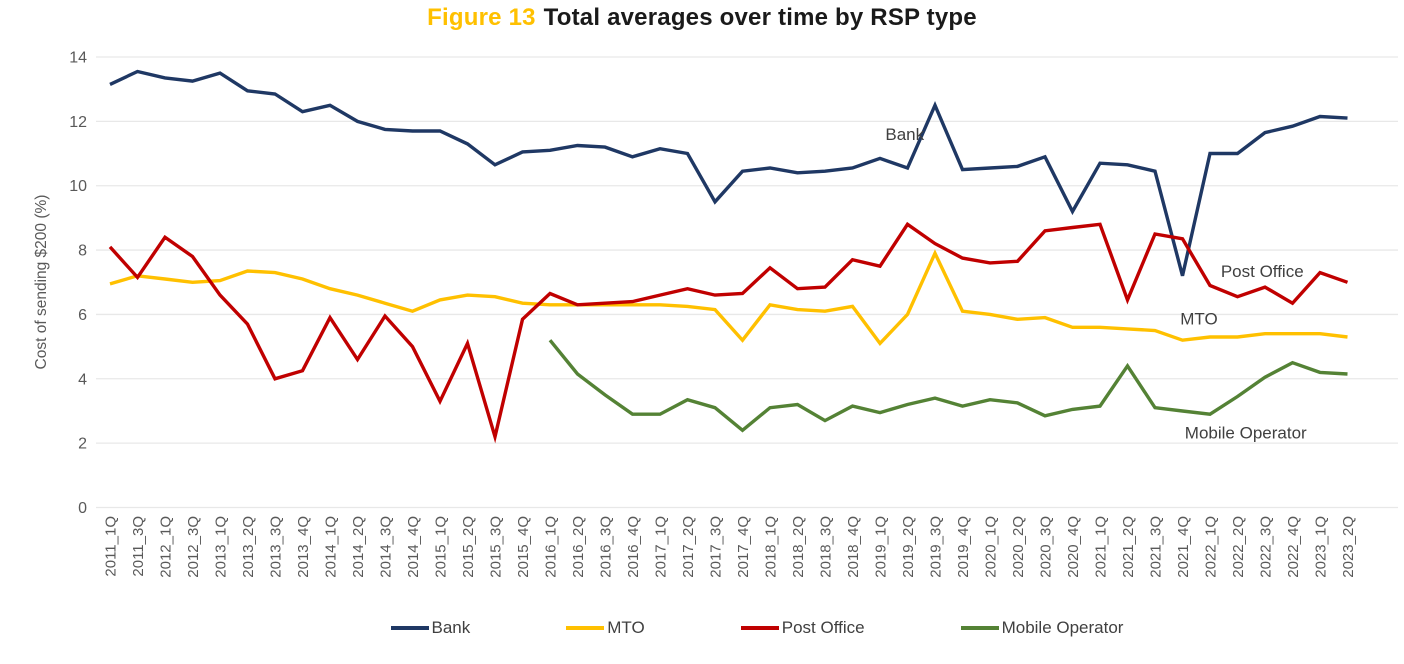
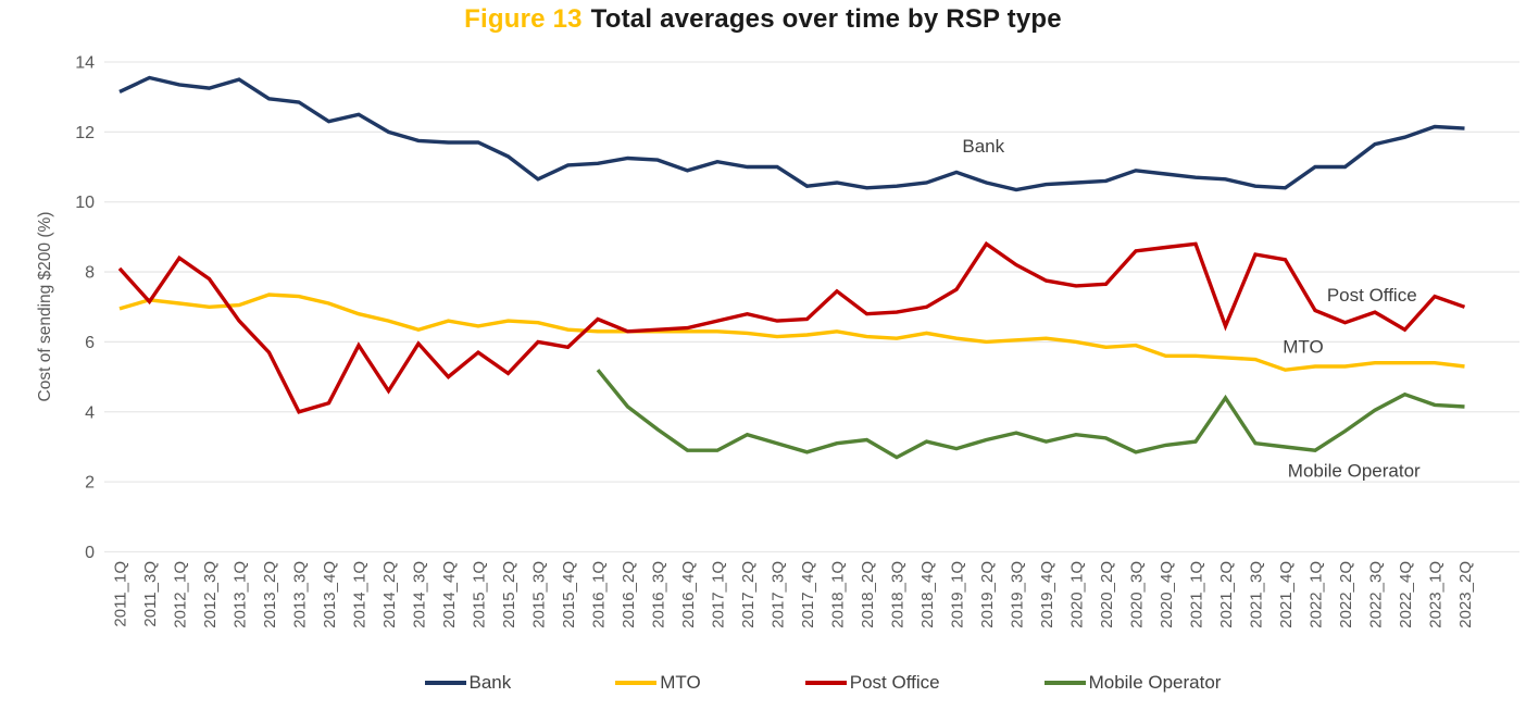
MTO/2014_4Q: 6.1 -> 6.6
Post Office/2015_1Q: 3.3 -> 5.7
Post Office/2015_3Q: 2.2 -> 6.0
Bank/2017_3Q: 9.5 -> 11.0
MTO/2017_4Q: 5.2 -> 6.2
Mobile Operator/2017_4Q: 2.4 -> 2.9
Post Office/2018_4Q: 7.7 -> 7.0
MTO/2019_1Q: 5.1 -> 6.1
Bank/2019_3Q: 12.5 -> 10.3
MTO/2019_3Q: 7.9 -> 6.0
Bank/2020_4Q: 9.2 -> 10.8
Bank/2021_4Q: 7.2 -> 10.4
